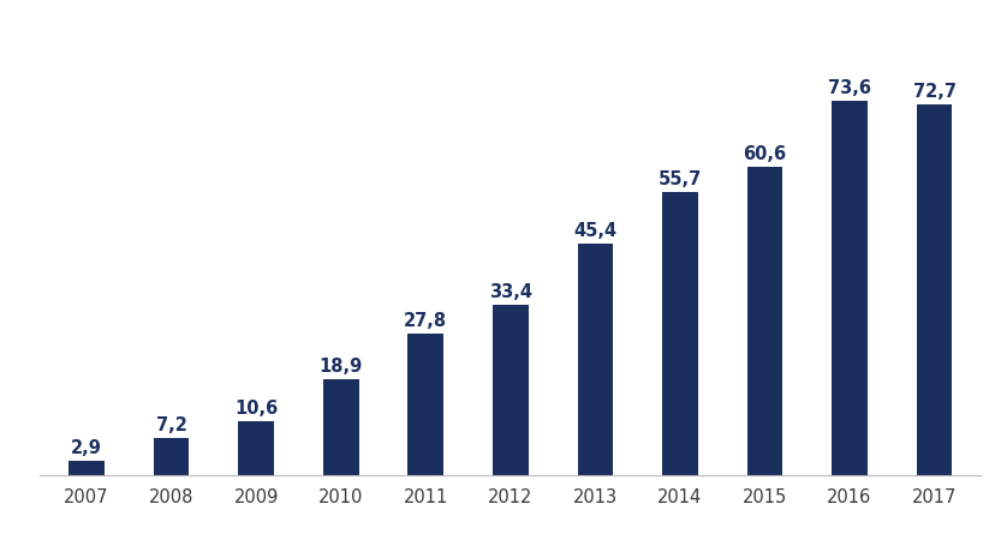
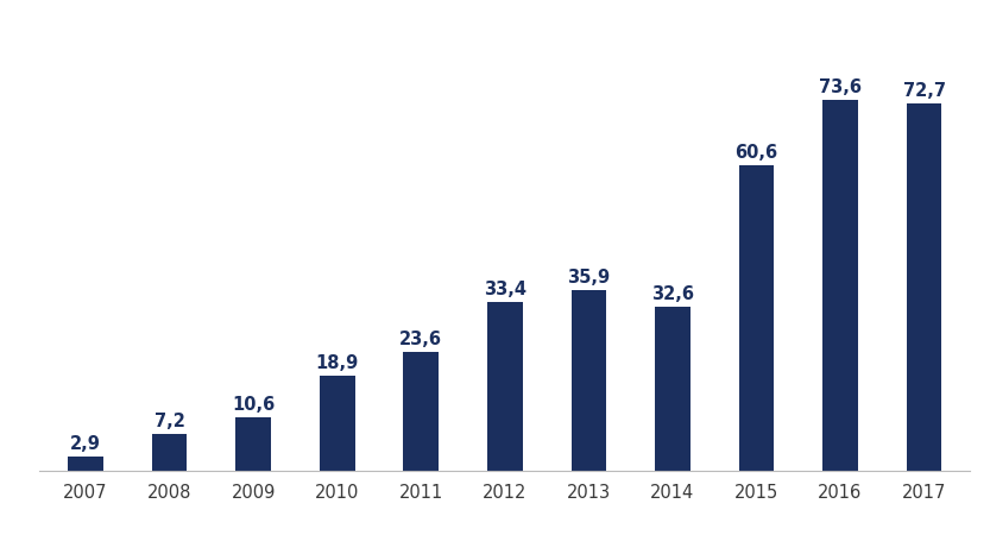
2011: 27,8 -> 23,6
2013: 45,4 -> 35,9
2014: 55,7 -> 32,6
